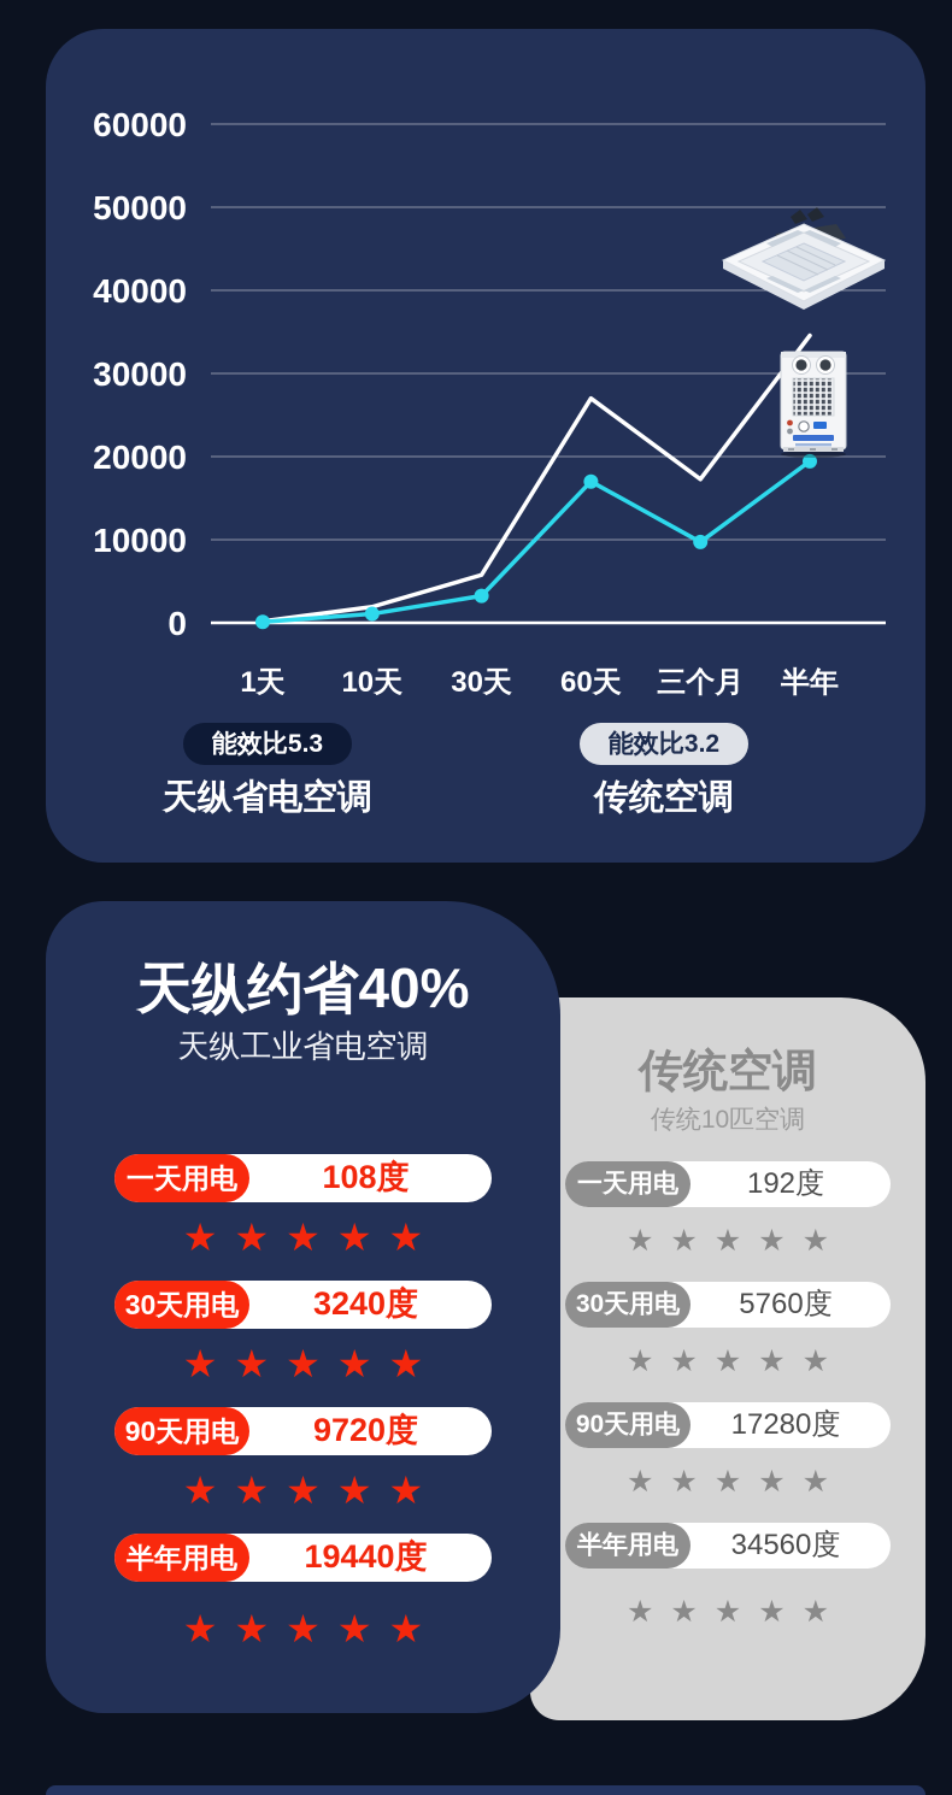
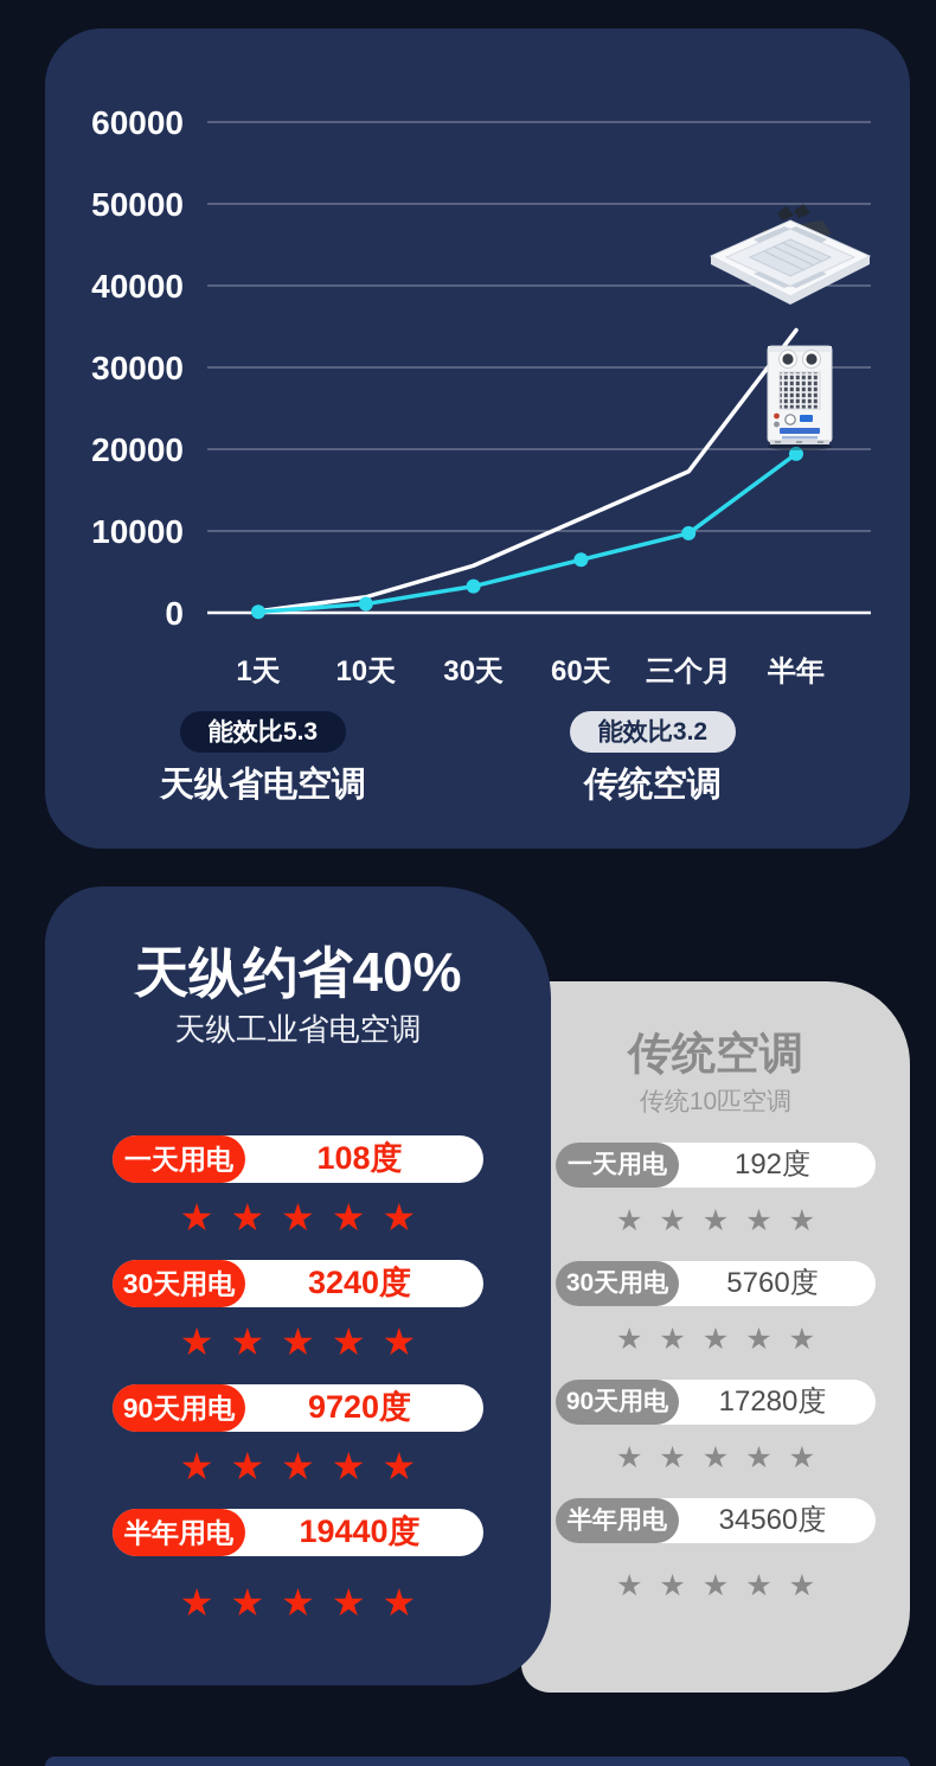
天纵省电空调/60天: 17000 -> 6000
传统空调/60天: 27000 -> 12000
